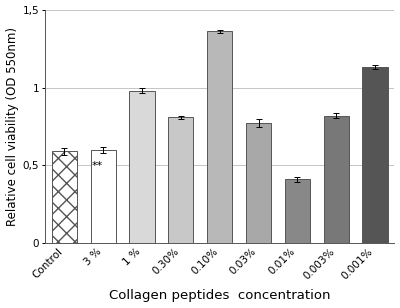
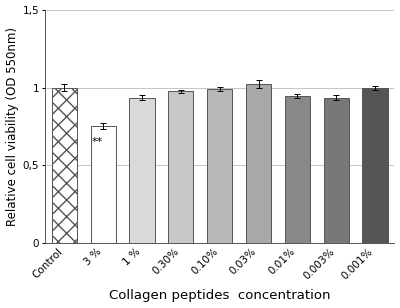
Control: 0,59 -> 1,00
3 %: 0,60 -> 0,76
1 %: 0,98 -> 0,94
0.30%: 0,81 -> 0,97
0.10%: 1,36 -> 0,99
0.03%: 0,77 -> 1,02
0.01%: 0,41 -> 0,94
0.003%: 0,82 -> 0,94
0.001%: 1,13 -> 1,00
